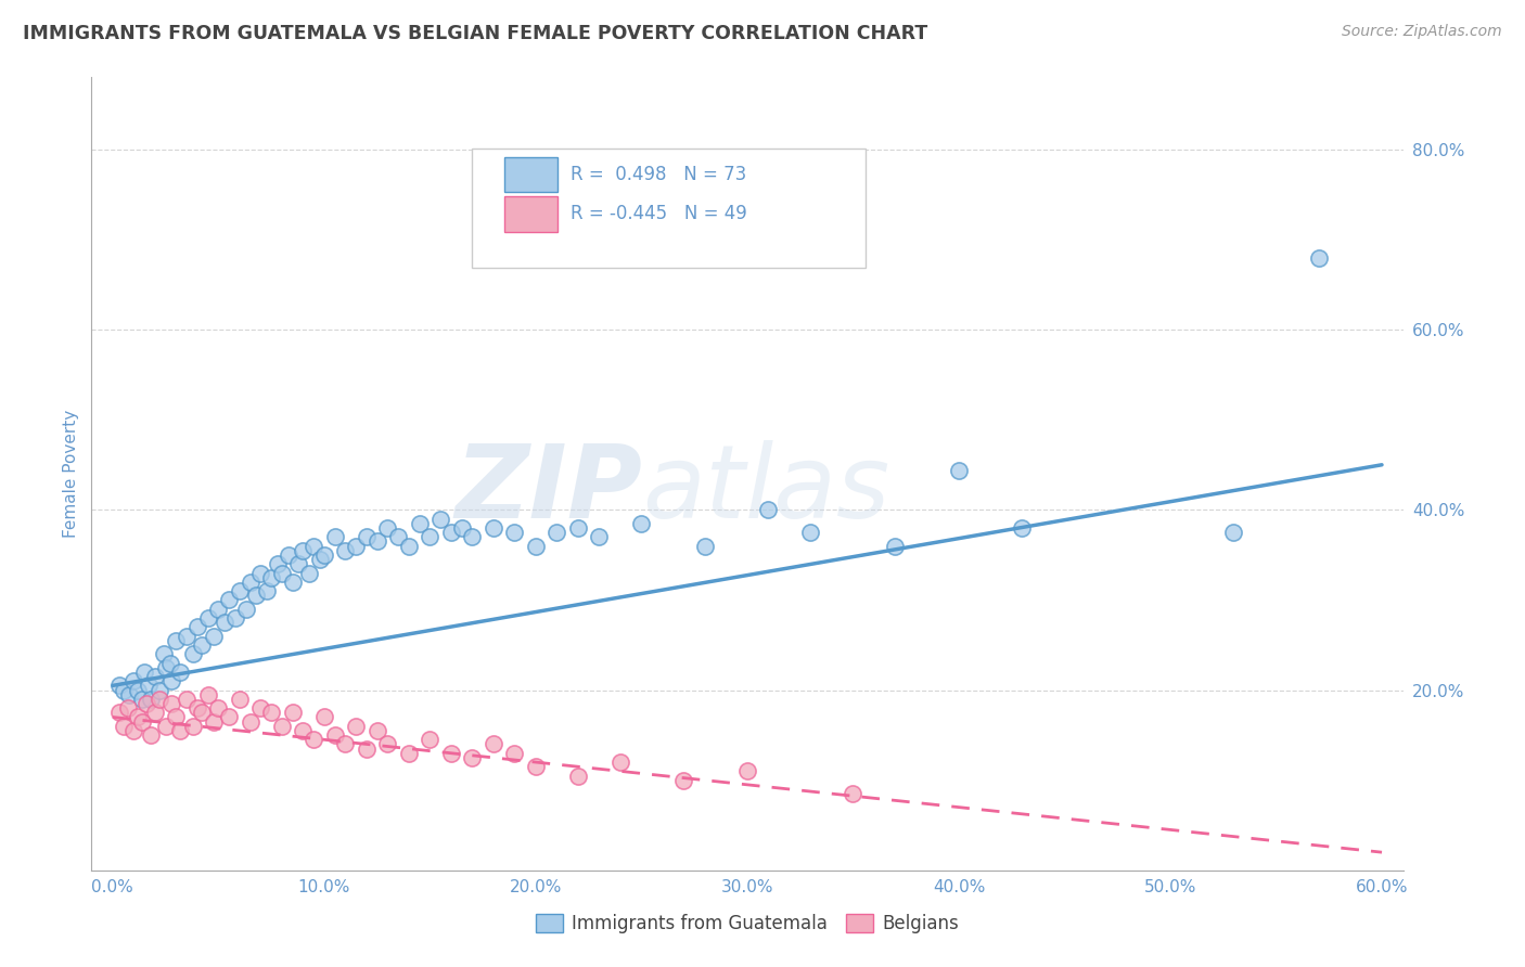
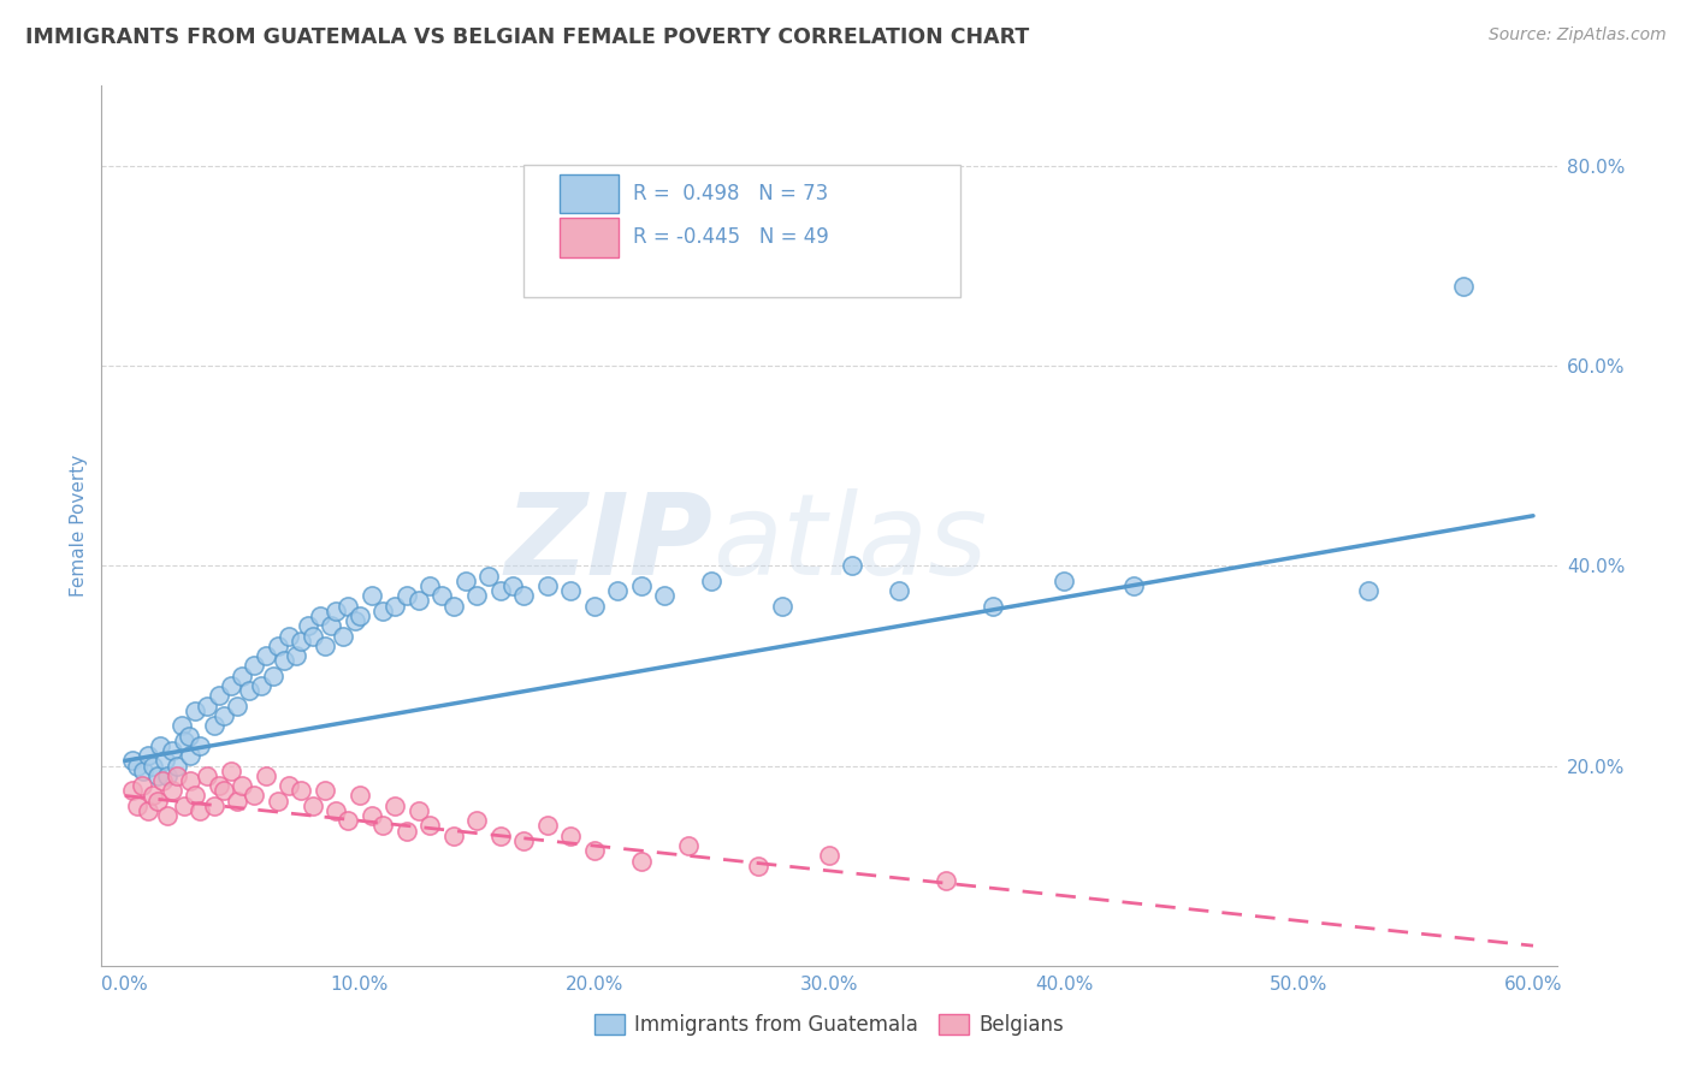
Immigrants from Guatemala/40.0%: 44.4% -> 38.5%
